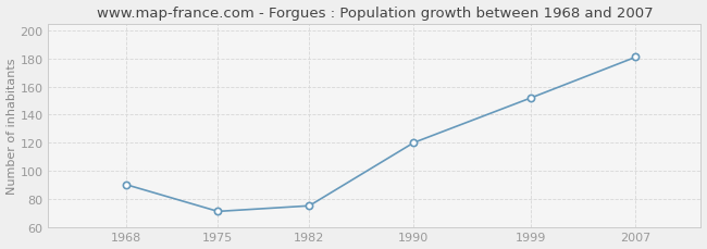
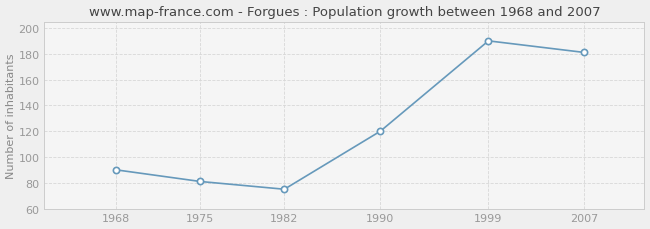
1975: 71 -> 81
1999: 152 -> 190
